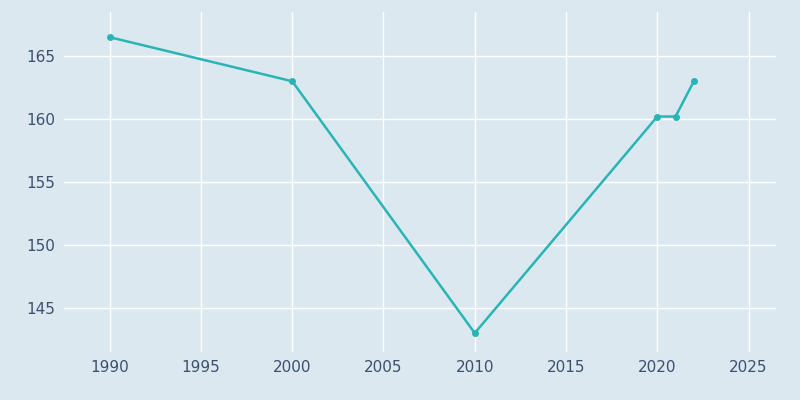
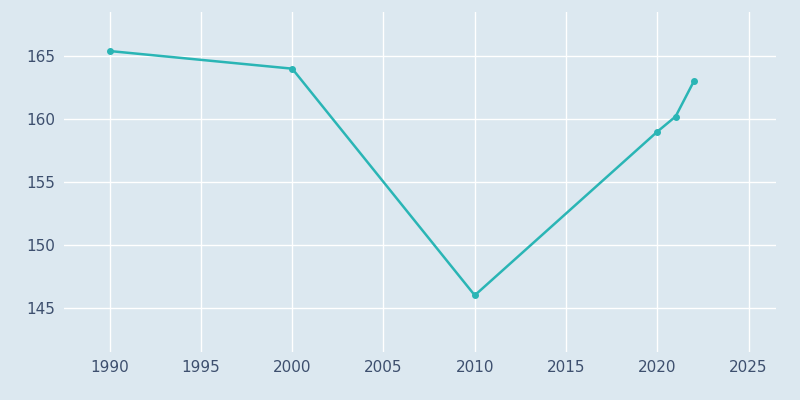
1990: 166.5 -> 165.4
2000: 163.0 -> 164.0
2010: 143.0 -> 146.0
2020: 160.2 -> 159.0
